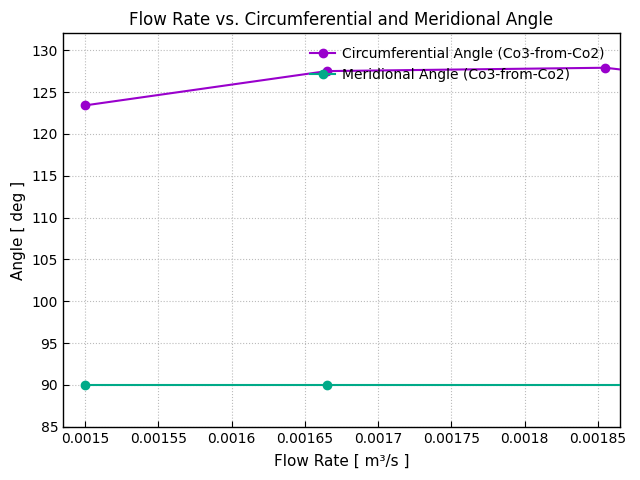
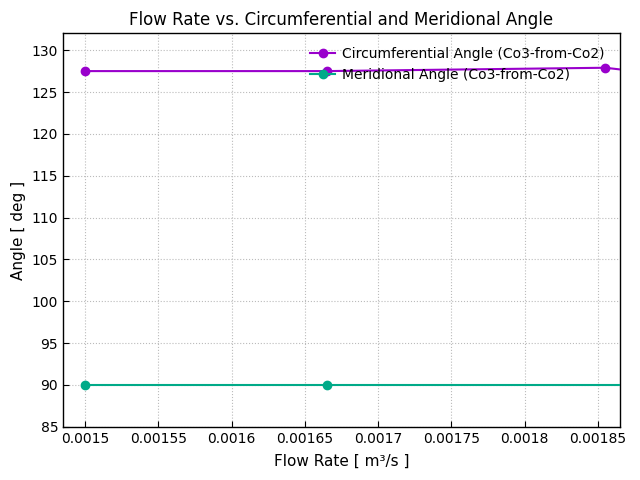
Circumferential Angle (Co3-from-Co2)/0.0015: 123.4 -> 127.5
